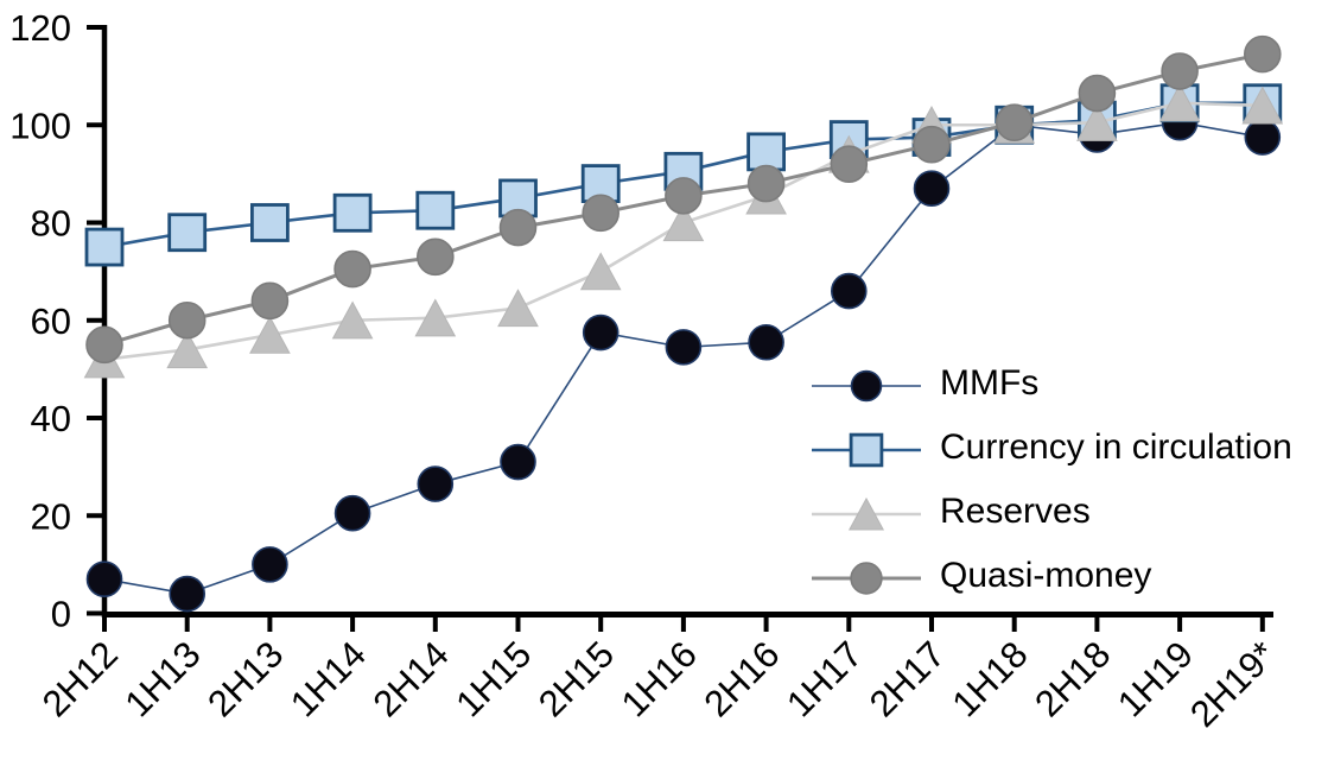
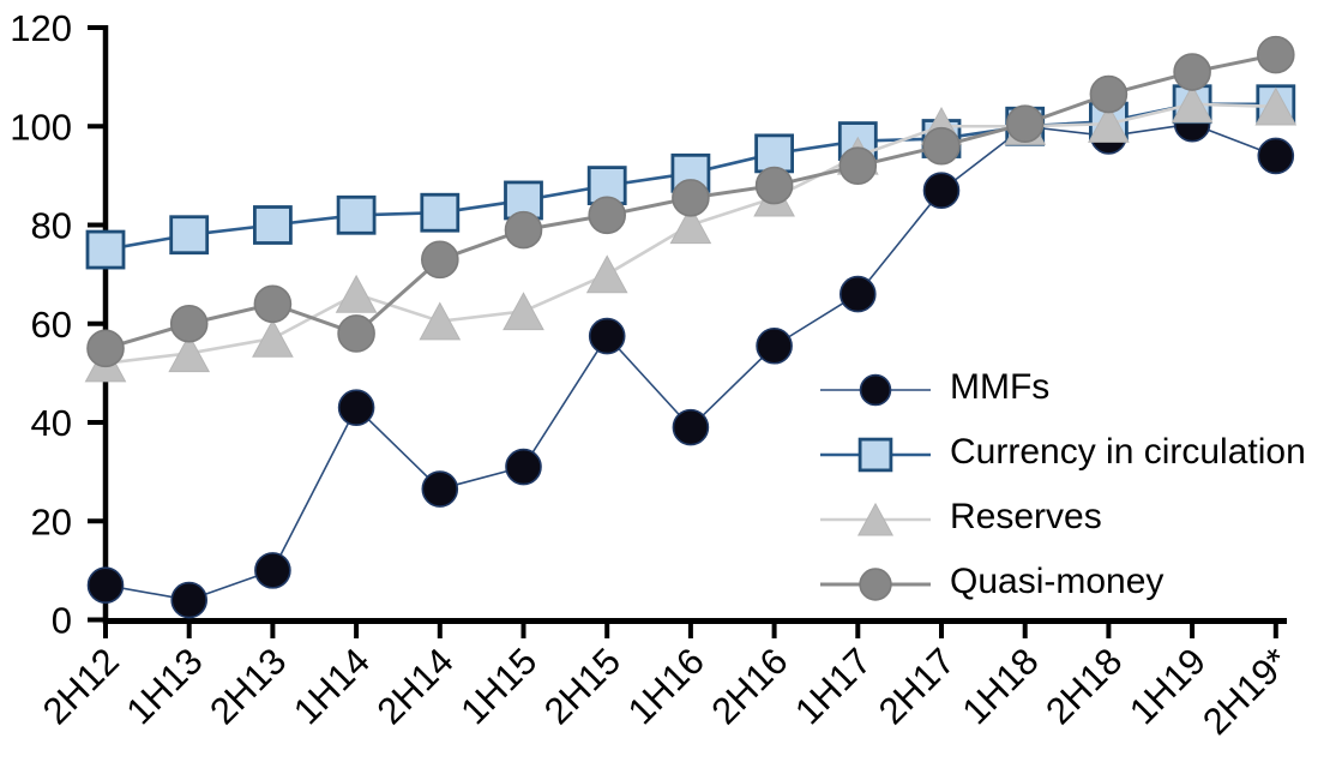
MMFs/1H14: 20 -> 43
Reserves/1H14: 60 -> 66
Quasi-money/1H14: 70 -> 58
MMFs/1H16: 54 -> 39
MMFs/2H19*: 98 -> 94
